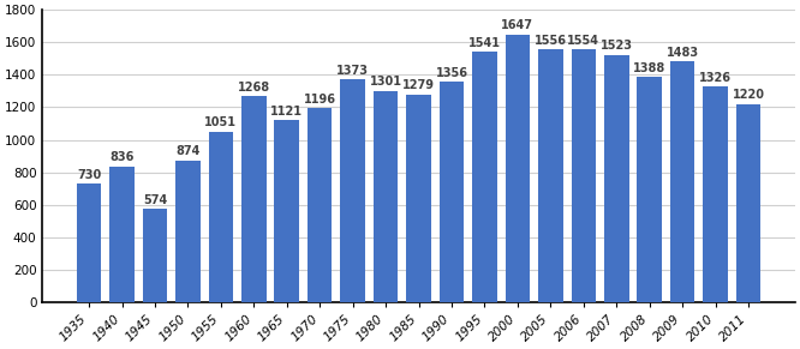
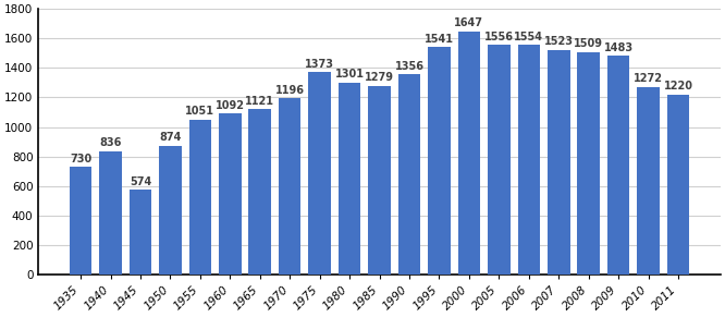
1960: 1268 -> 1092
2008: 1388 -> 1509
2010: 1326 -> 1272
